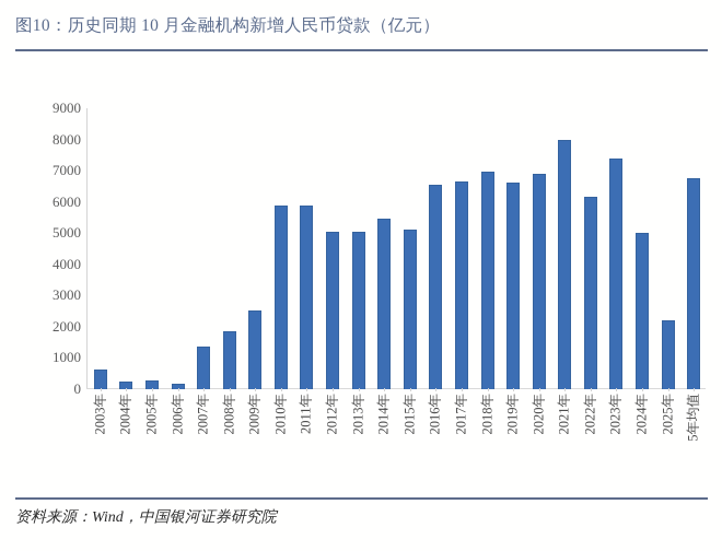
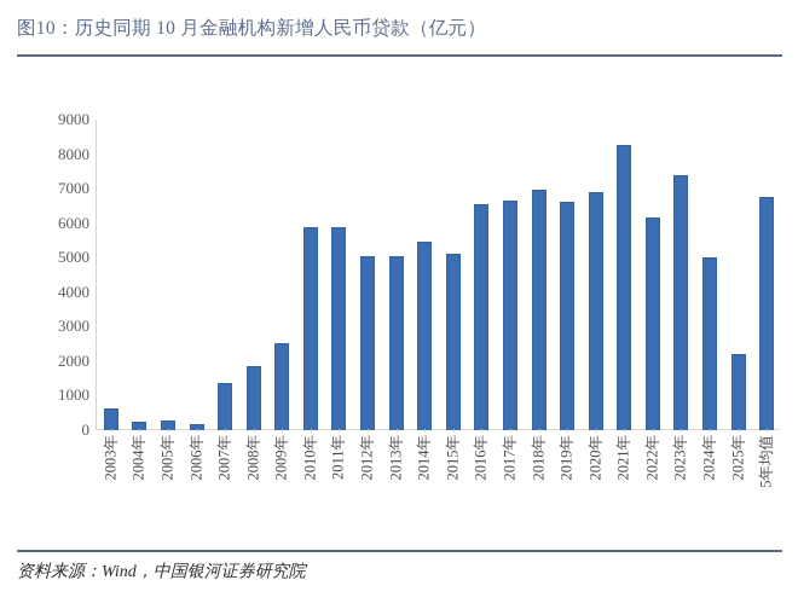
2021年: 8000 -> 8300
